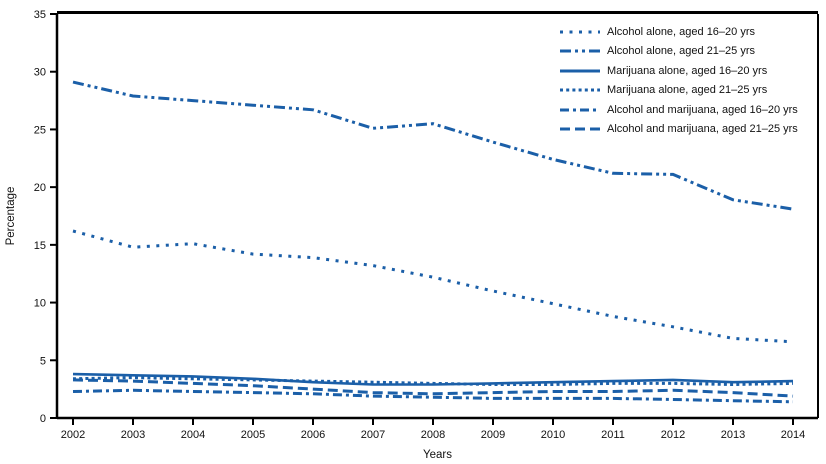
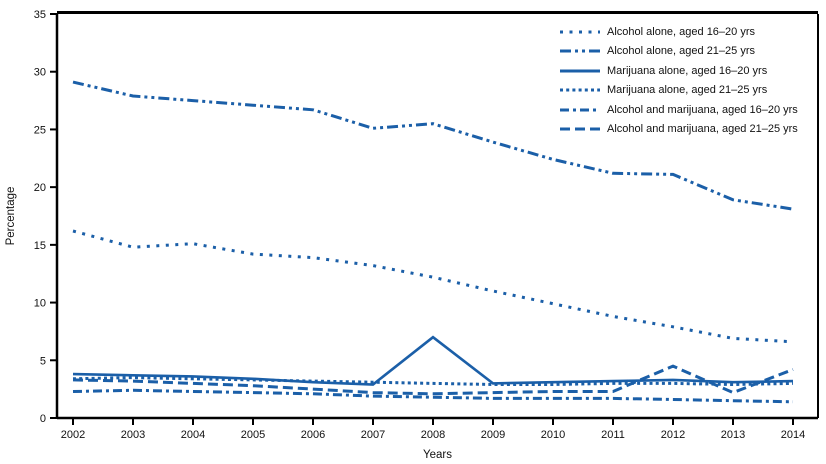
Marijuana alone, aged 16–20 yrs/2008: 2.9 -> 7.0
Alcohol and marijuana, aged 21–25 yrs/2012: 2.4 -> 4.5
Alcohol and marijuana, aged 21–25 yrs/2014: 1.9 -> 4.2
